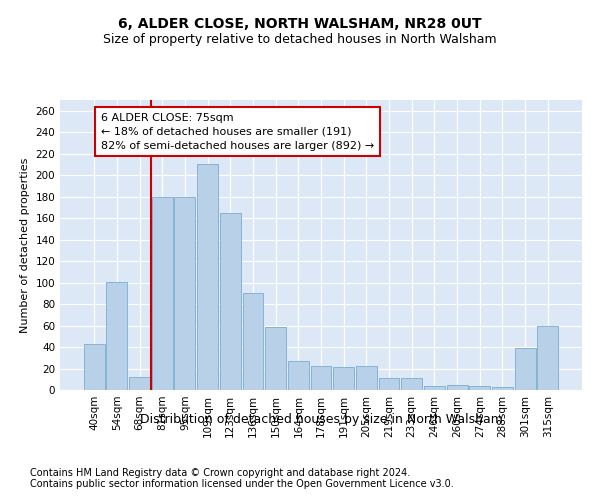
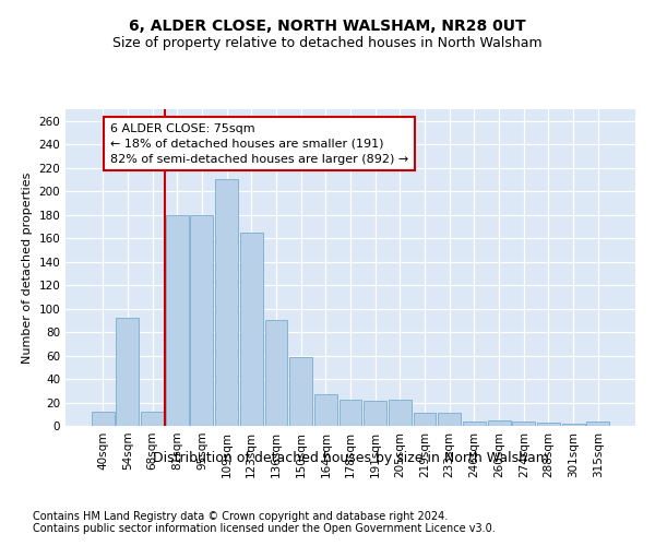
40sqm: 43 -> 12
54sqm: 101 -> 92
301sqm: 39 -> 2
315sqm: 60 -> 4
